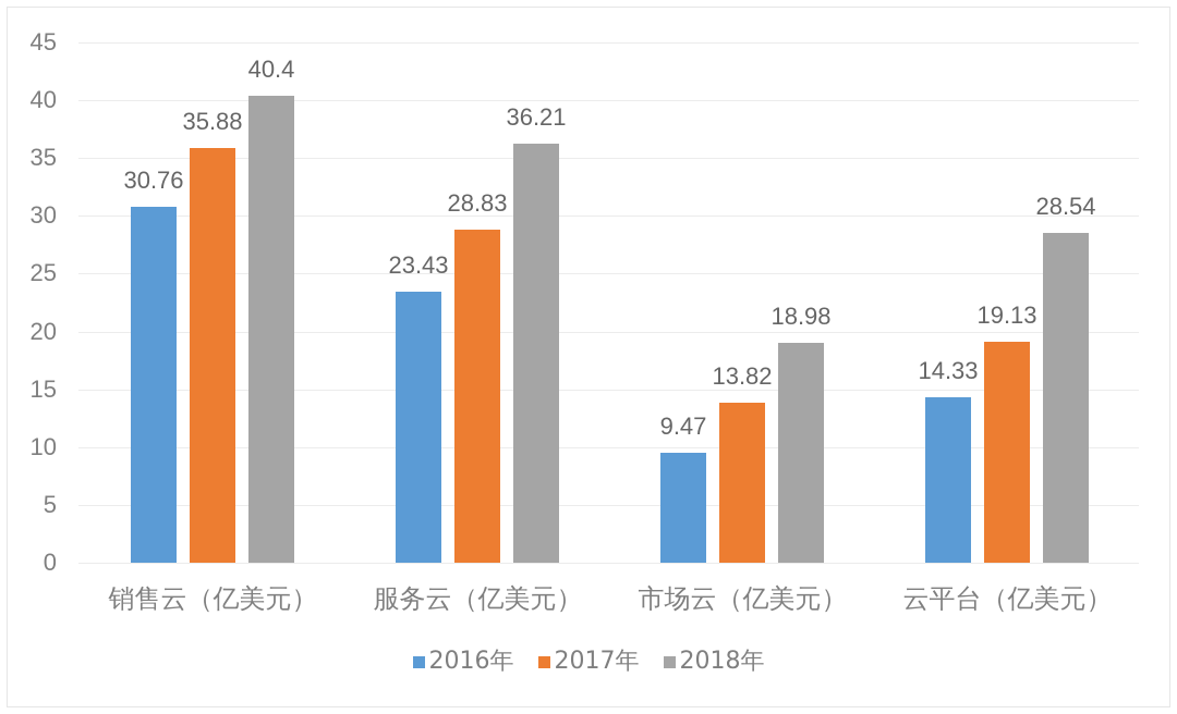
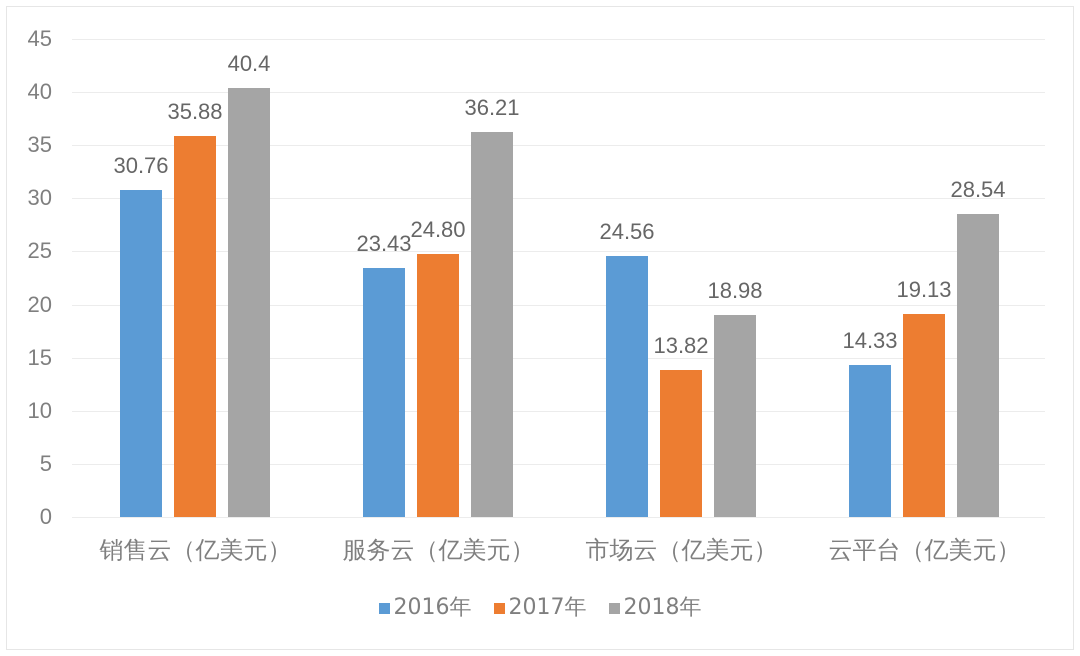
2017年/服务云（亿美元）: 28.83 -> 24.80
2016年/市场云（亿美元）: 9.47 -> 24.56
